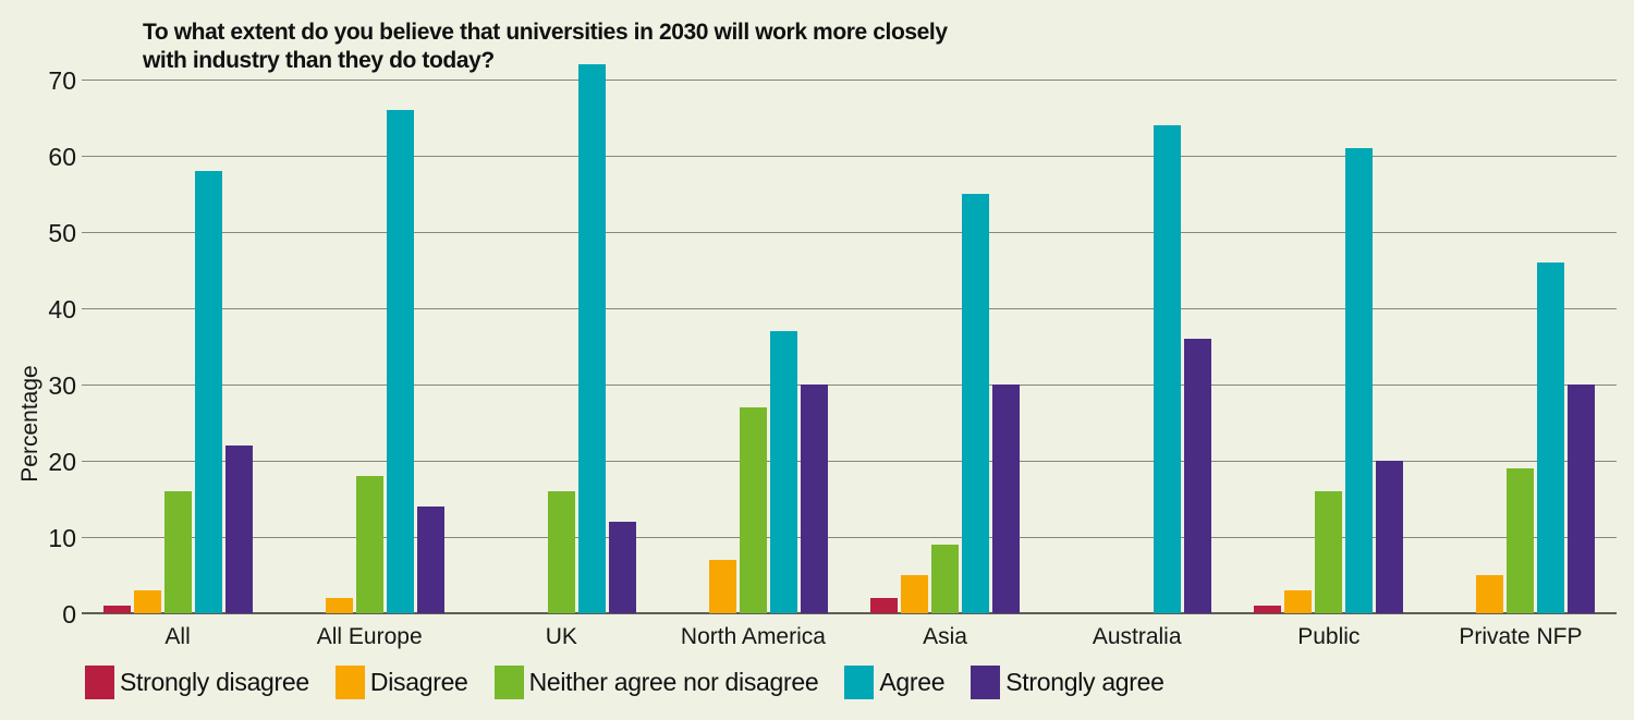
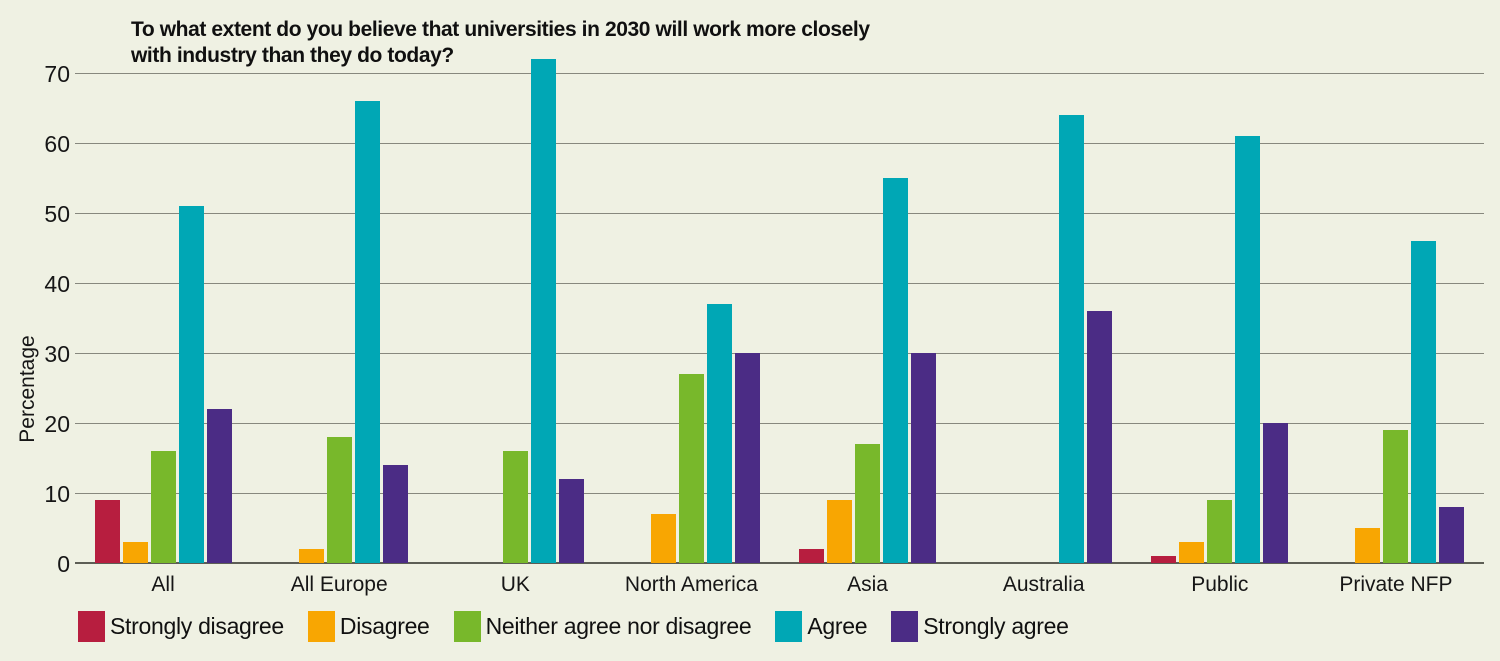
Strongly disagree/All: 1 -> 9
Agree/All: 58 -> 51
Disagree/Asia: 5 -> 9
Neither agree nor disagree/Asia: 9 -> 17
Neither agree nor disagree/Public: 16 -> 9
Strongly agree/Private NFP: 30 -> 8
